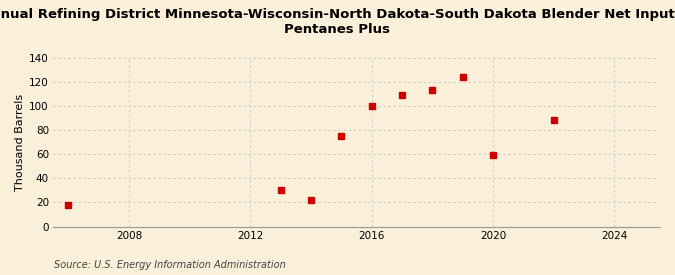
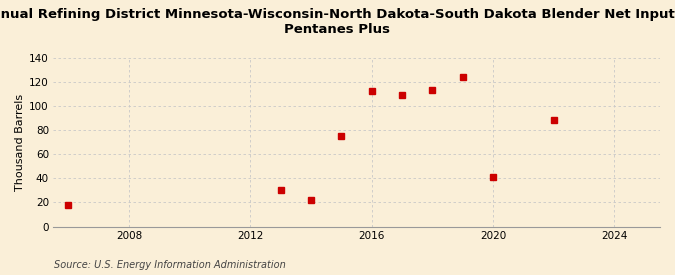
2016: 100 -> 112
2020: 59 -> 41
